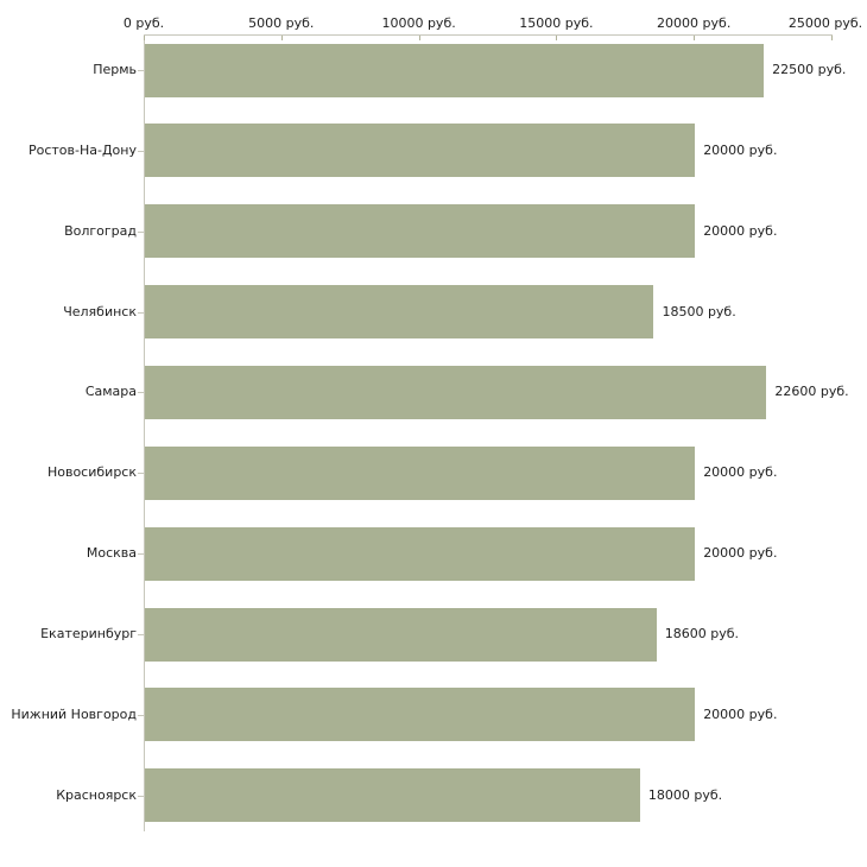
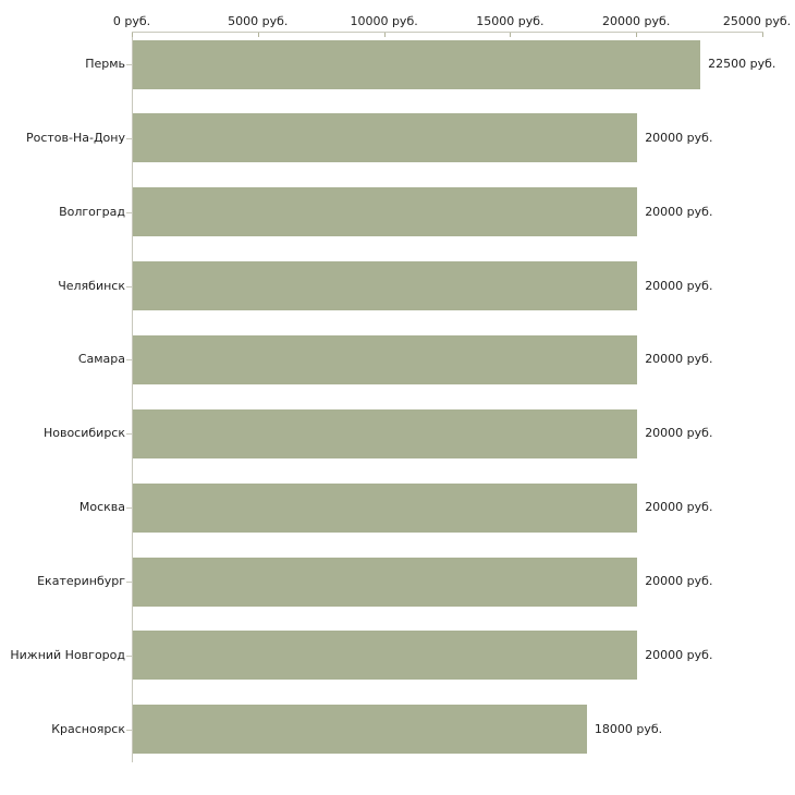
Челябинск: 18500 -> 20000
Самара: 22600 -> 20000
Екатеринбург: 18600 -> 20000
